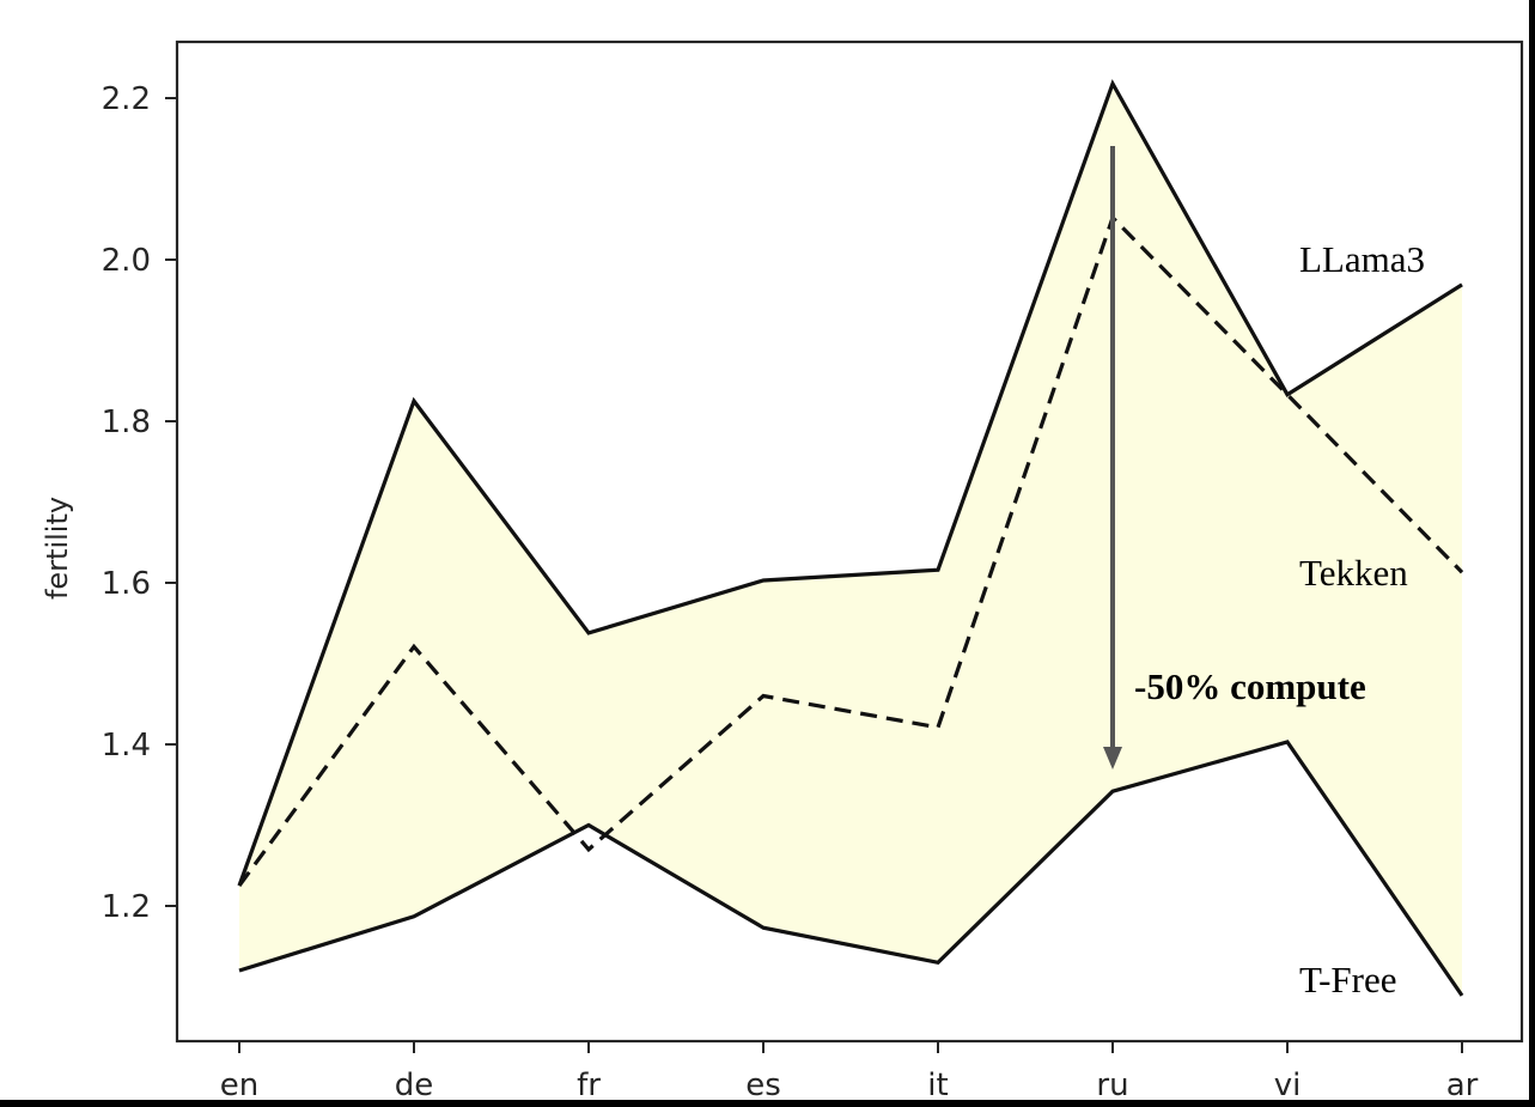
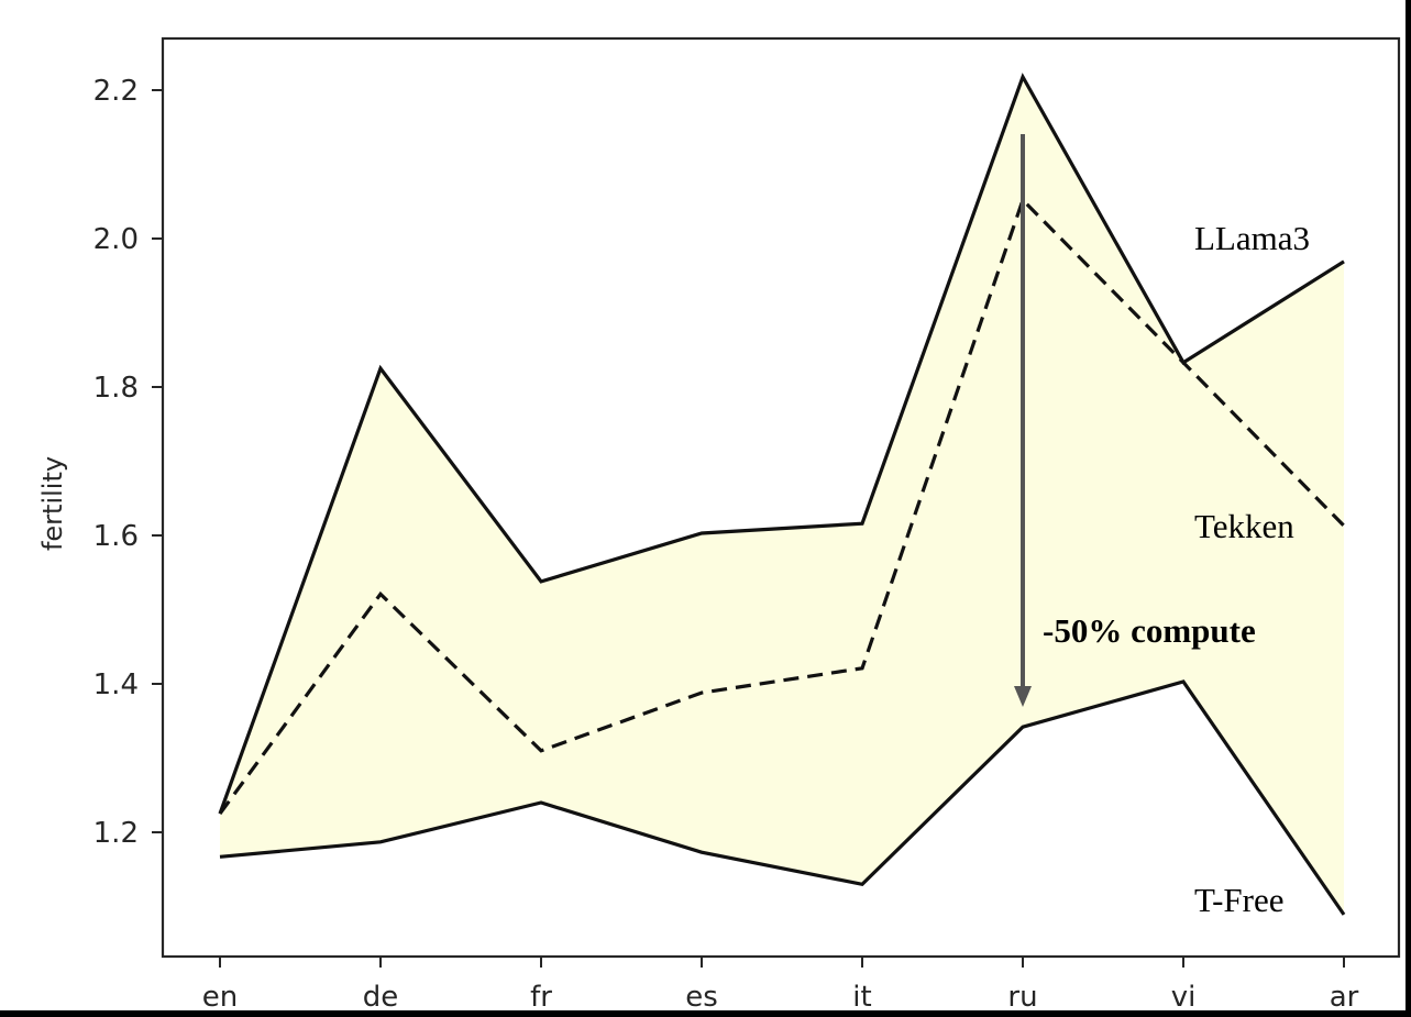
T-Free/en: 1.12 -> 1.17
Tekken/fr: 1.27 -> 1.31
T-Free/fr: 1.30 -> 1.24
Tekken/es: 1.46 -> 1.39
